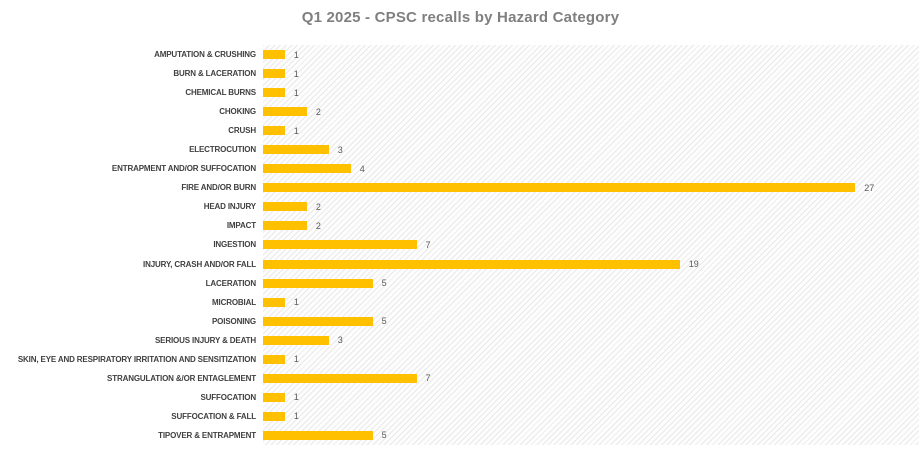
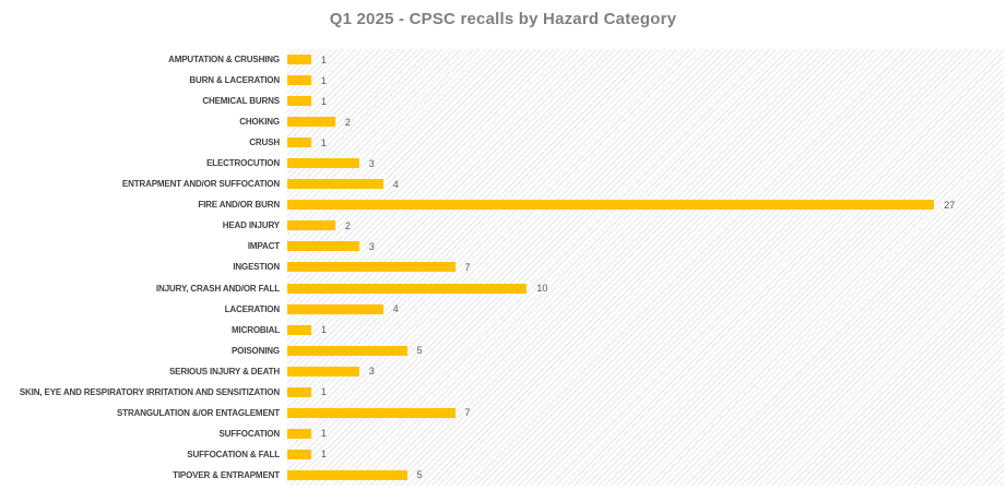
IMPACT: 2 -> 3
INJURY, CRASH AND/OR FALL: 19 -> 10
LACERATION: 5 -> 4
